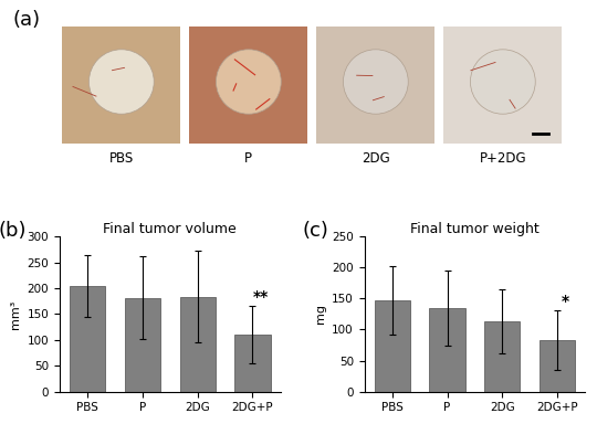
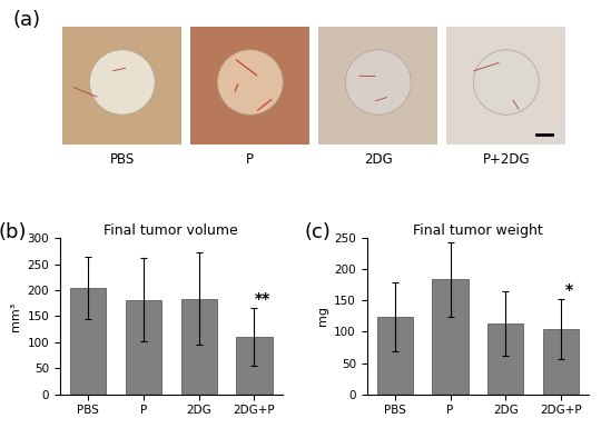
Final tumor weight/PBS: 147 -> 124
Final tumor weight/P: 135 -> 184
Final tumor weight/2DG+P: 83 -> 104
